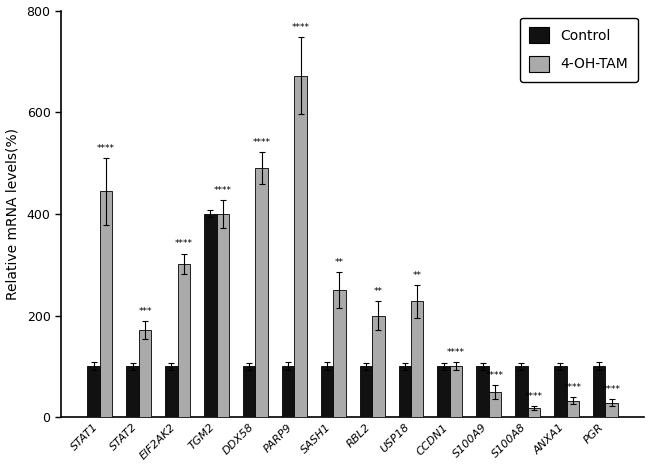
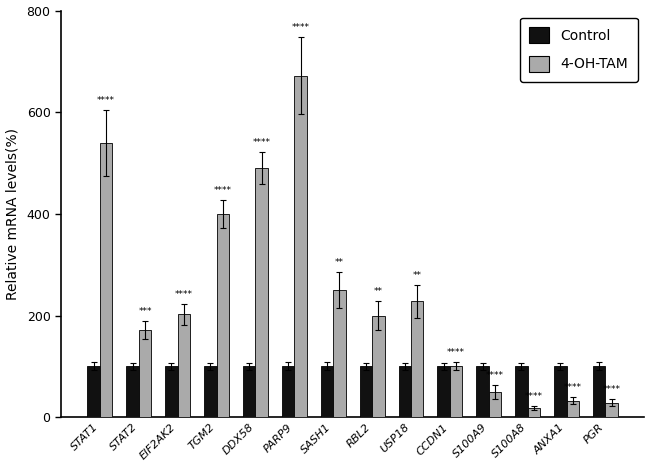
4-OH-TAM/STAT1: 444 -> 540
4-OH-TAM/EIF2AK2: 302 -> 202
Control/TGM2: 400 -> 100
